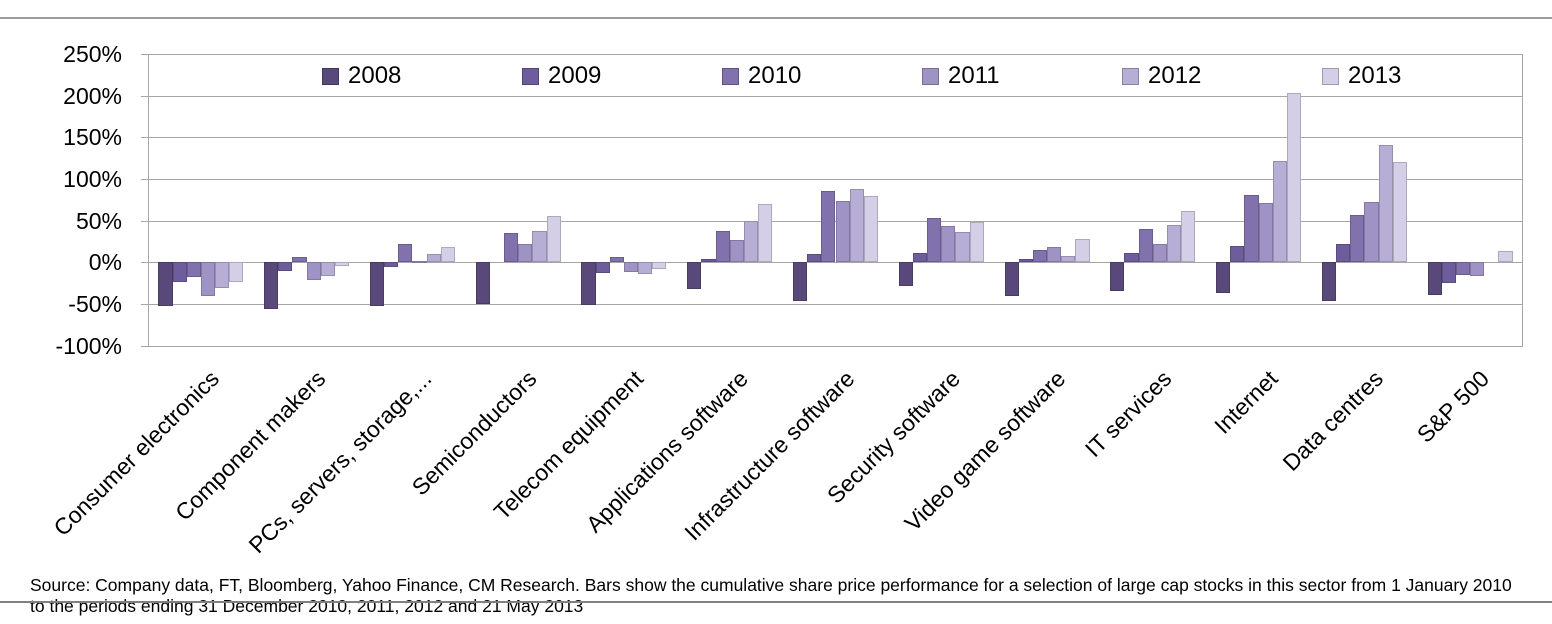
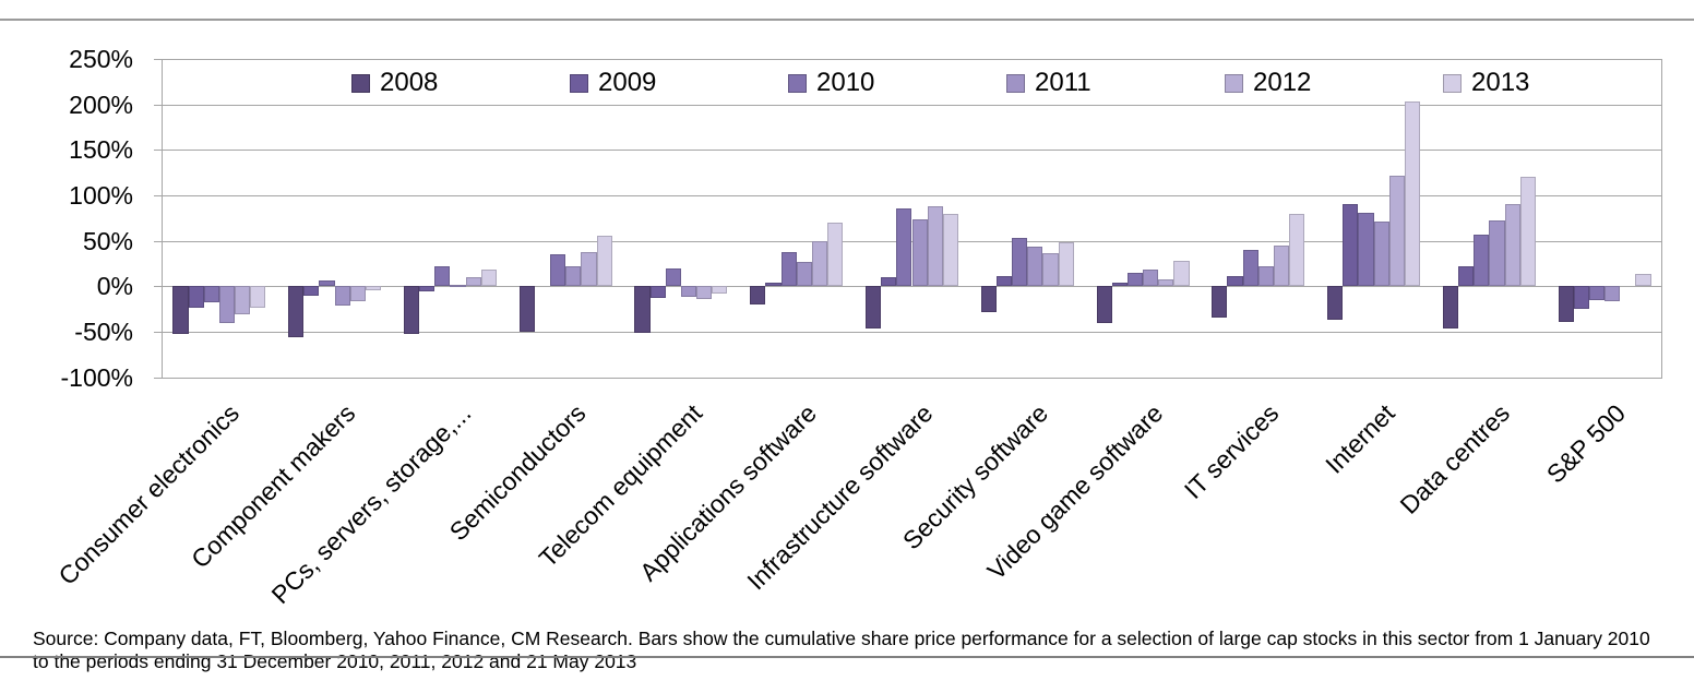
2010/Telecom equipment: 10% -> 20%
2008/Applications software: -30% -> -20%
2013/IT services: 60% -> 80%
2009/Internet: 20% -> 90%
2012/Data centres: 140% -> 90%
